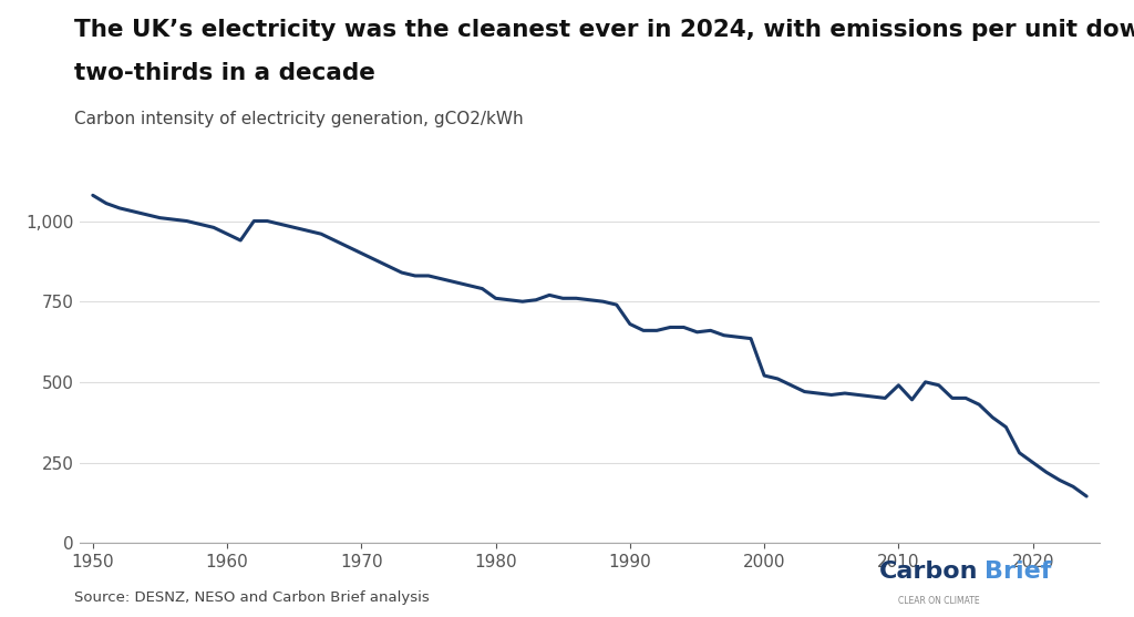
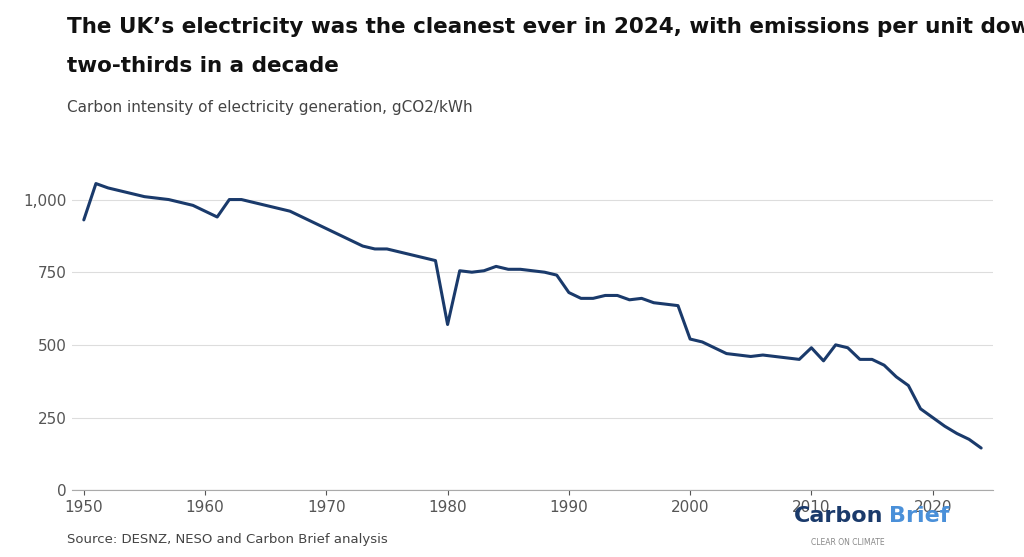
1950: 1,080 -> 930
1980: 760 -> 570
